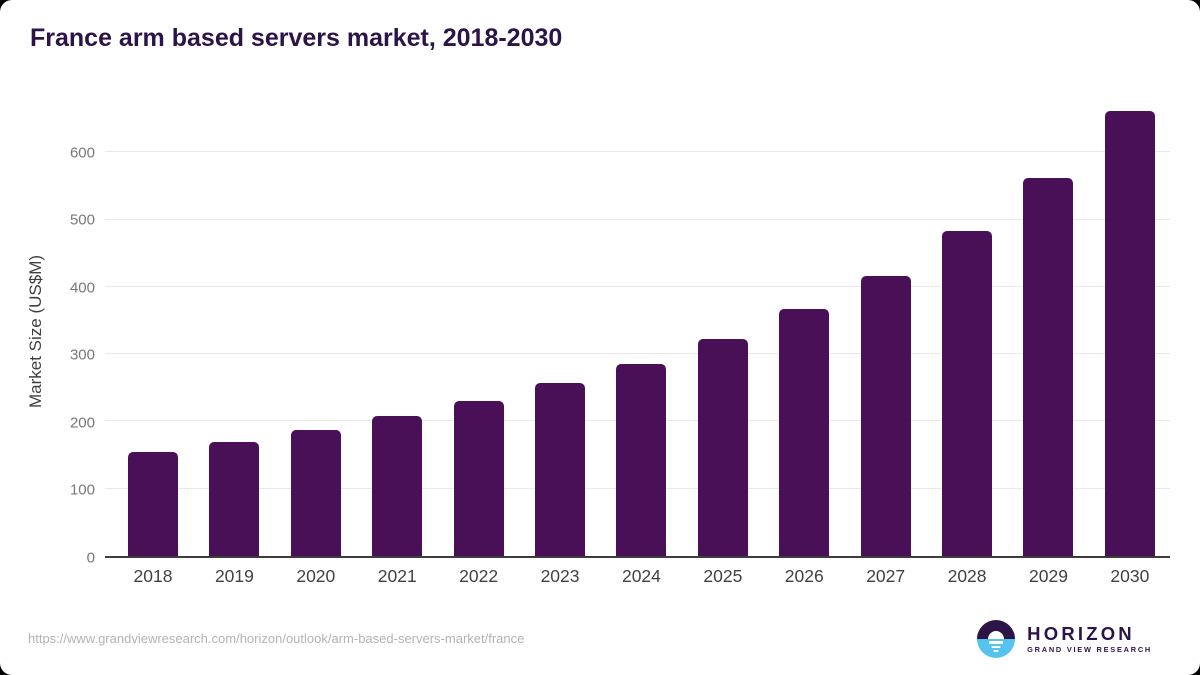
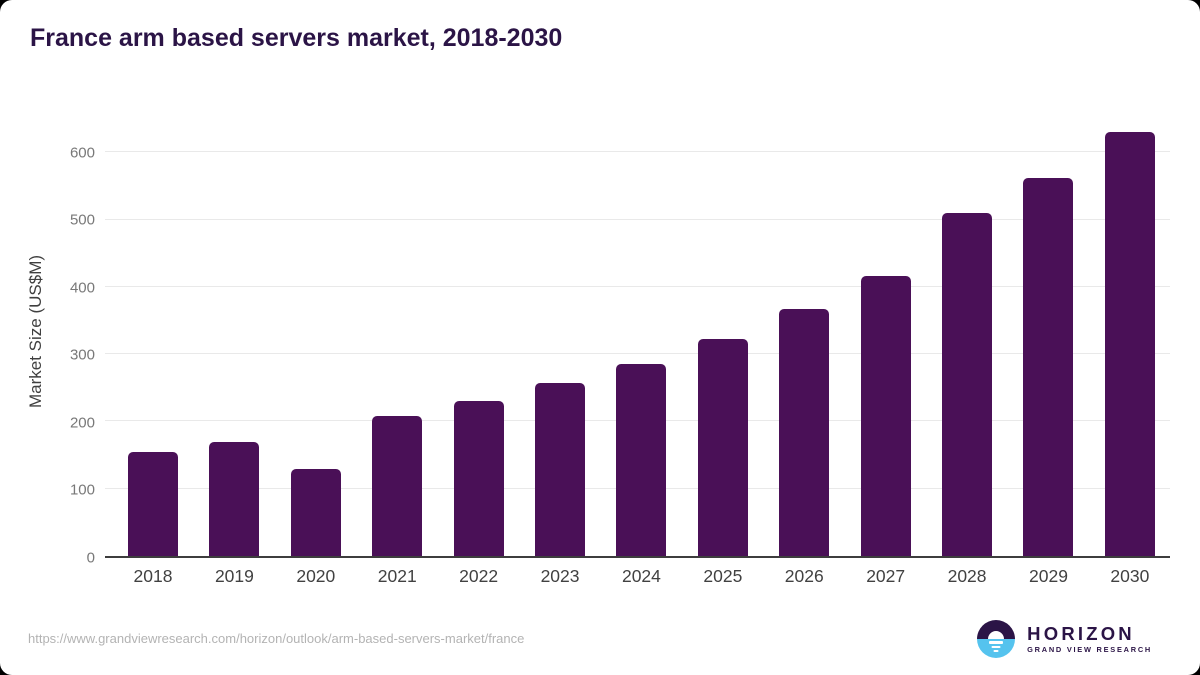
2020: 190 -> 130
2028: 480 -> 510
2030: 660 -> 630
